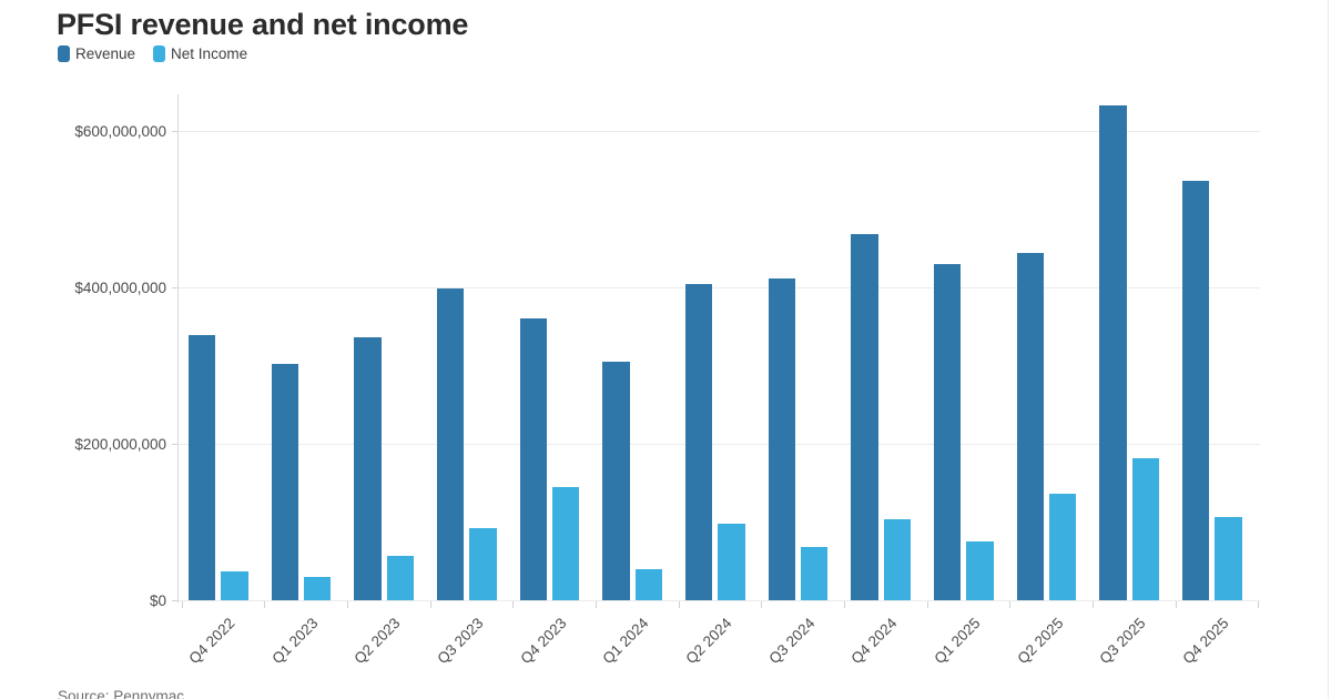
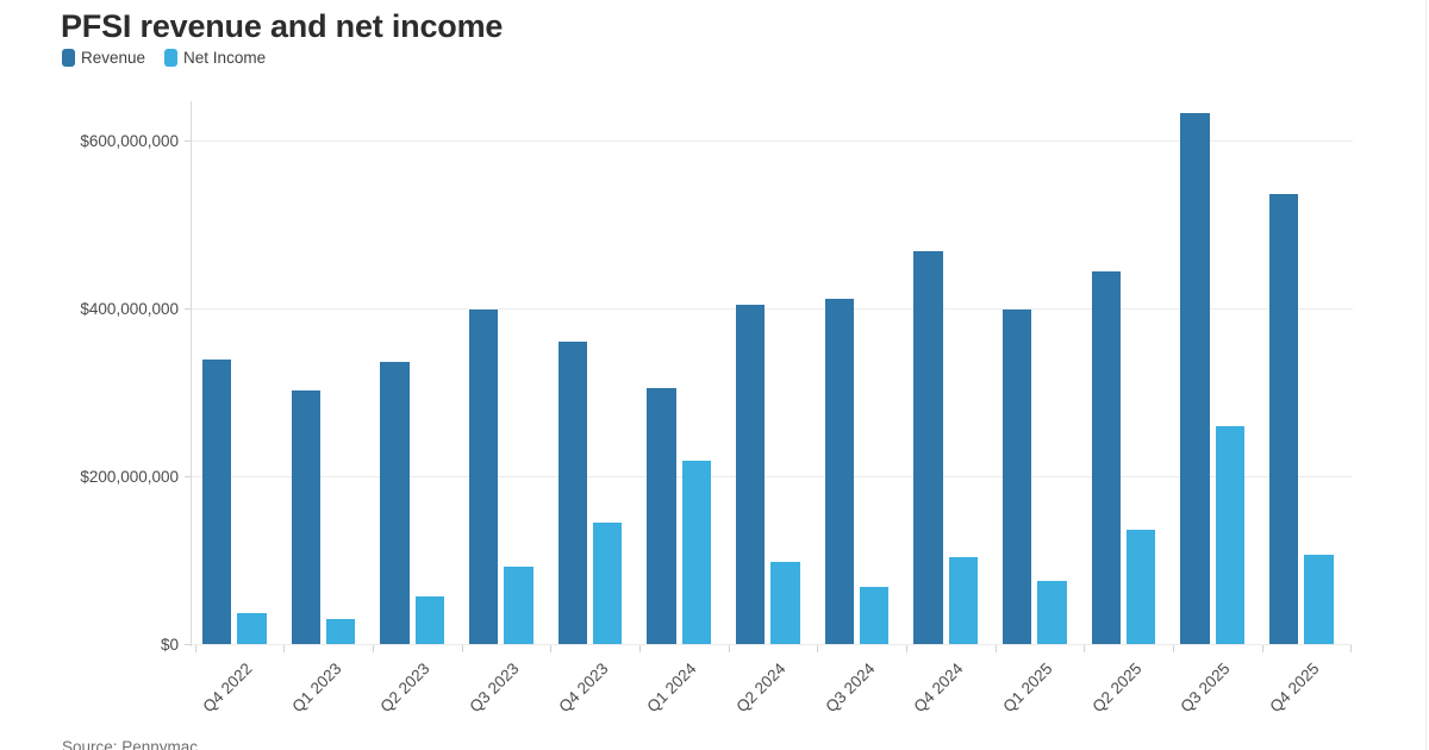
Net Income/Q1 2024: $40000000 -> $220000000
Revenue/Q1 2025: $430000000 -> $400000000
Net Income/Q3 2025: $180000000 -> $260000000
